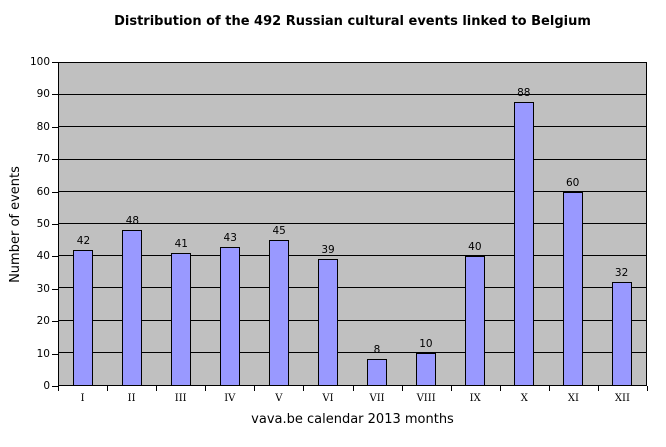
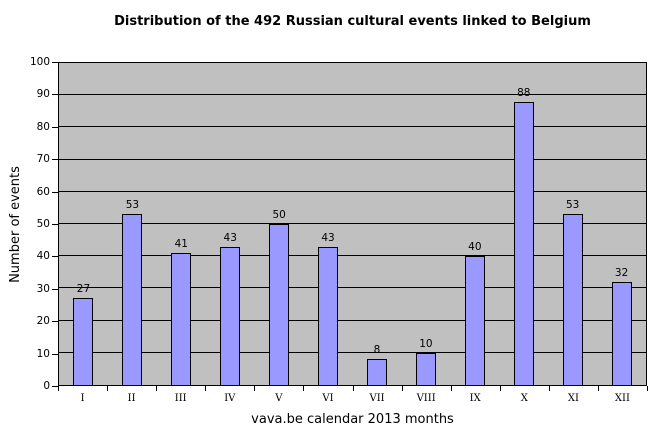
I: 42 -> 27
II: 48 -> 53
V: 45 -> 50
VI: 39 -> 43
XI: 60 -> 53
